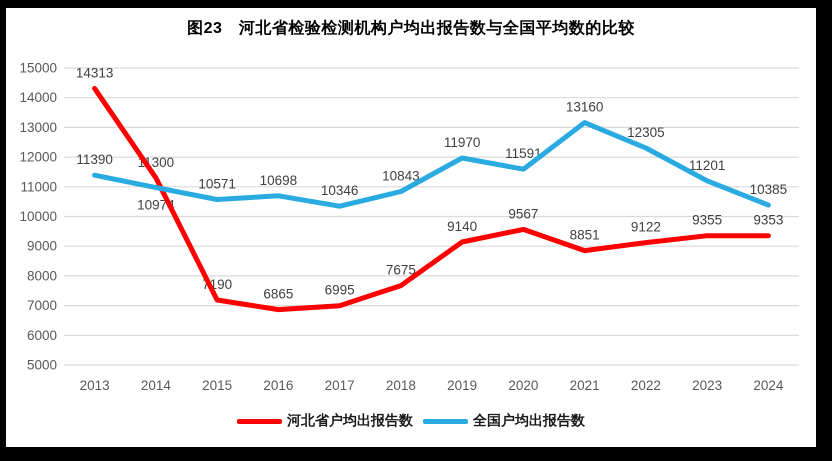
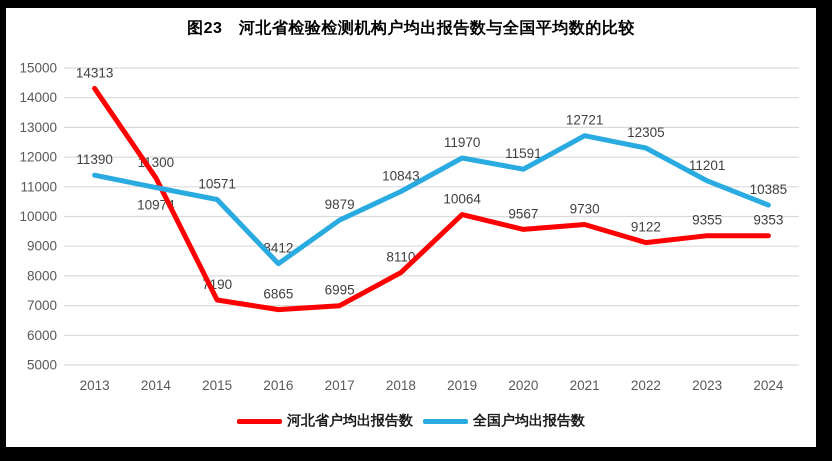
全国户均出报告数/2016: 10698 -> 8412
全国户均出报告数/2017: 10346 -> 9879
河北省户均出报告数/2018: 7675 -> 8110
河北省户均出报告数/2019: 9140 -> 10064
河北省户均出报告数/2021: 8851 -> 9730
全国户均出报告数/2021: 13160 -> 12721
